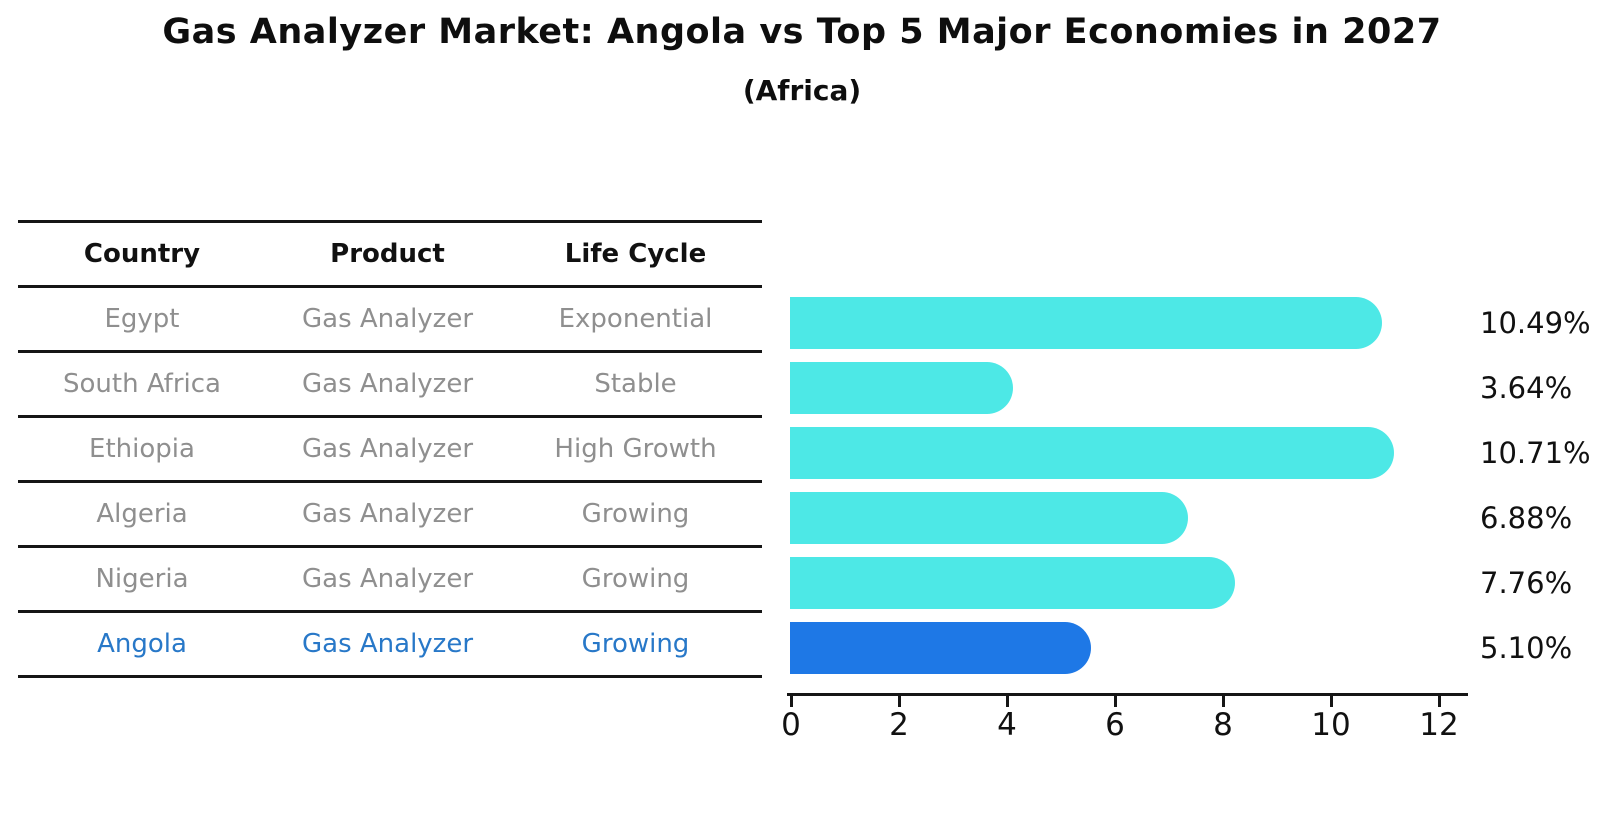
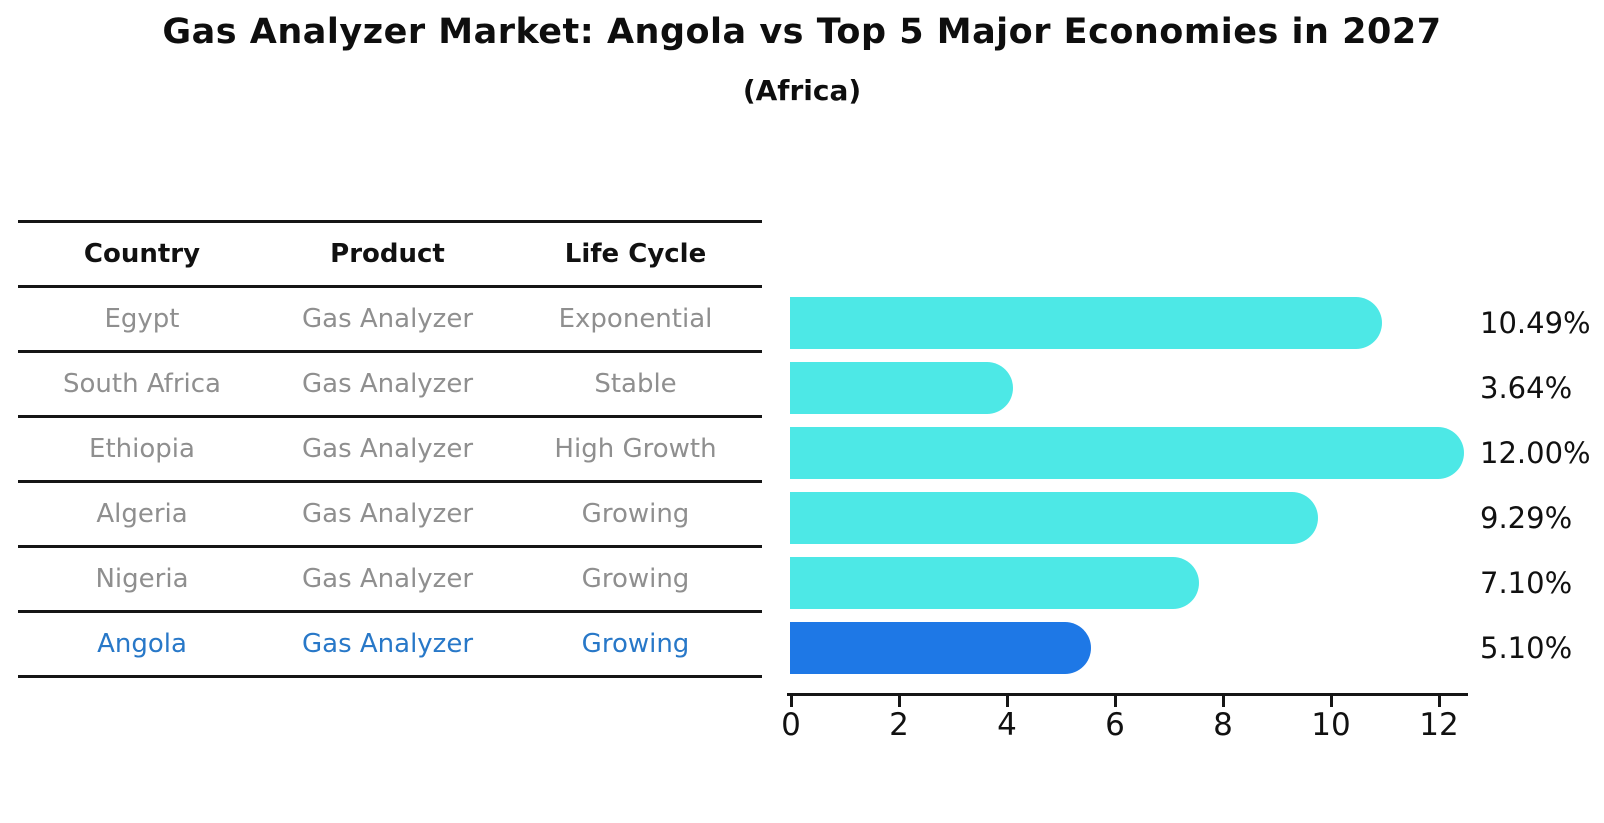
Ethiopia: 10.71% -> 12.00%
Algeria: 6.88% -> 9.29%
Nigeria: 7.76% -> 7.10%
